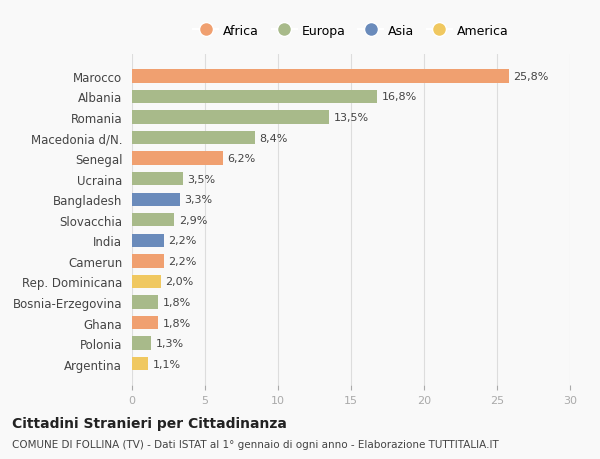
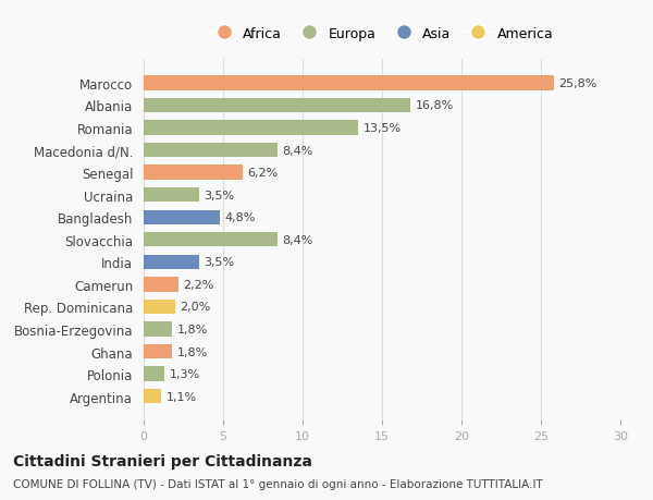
Bangladesh: 3,3% -> 4,8%
Slovacchia: 2,9% -> 8,4%
India: 2,2% -> 3,5%
